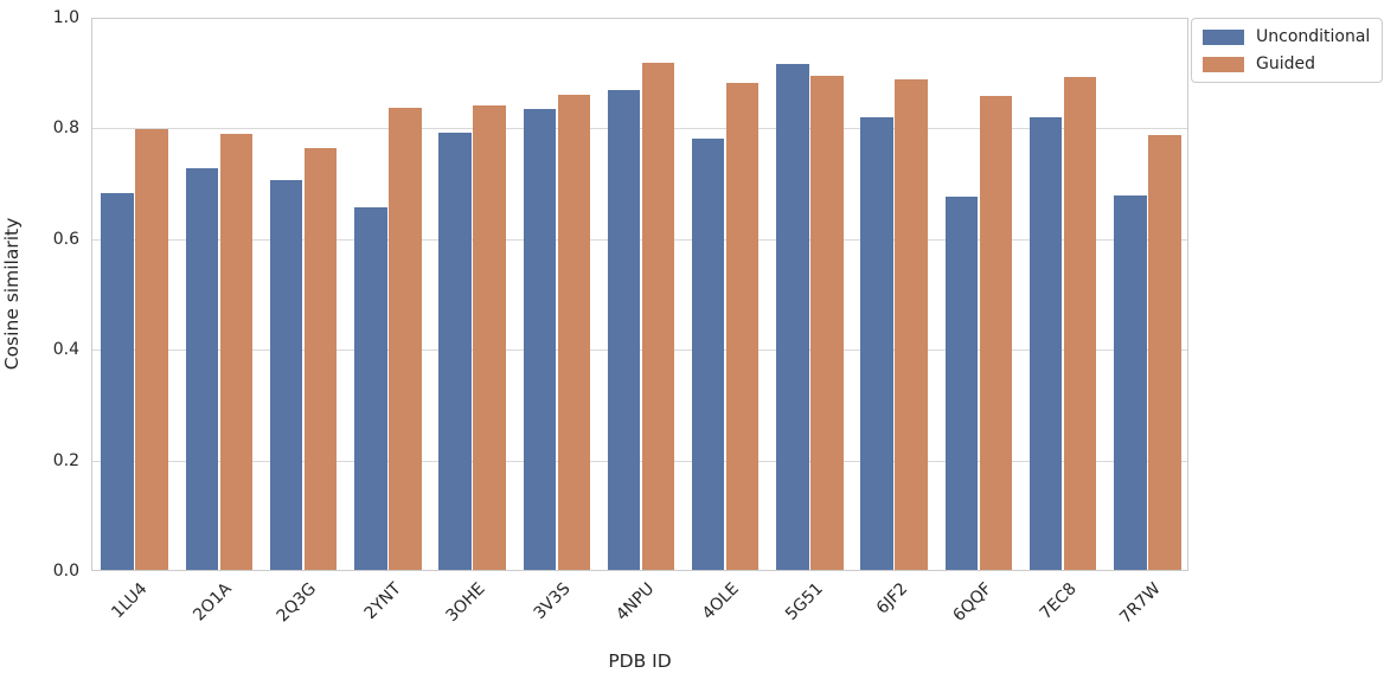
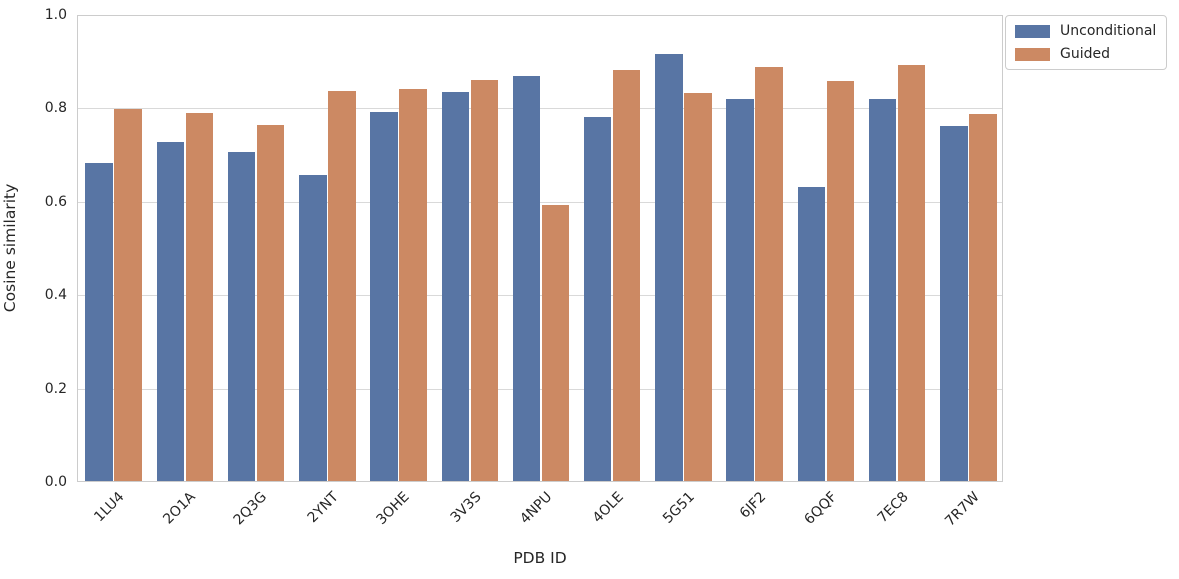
Guided/4NPU: 0.92 -> 0.59
Guided/5G51: 0.89 -> 0.83
Unconditional/6QQF: 0.67 -> 0.63
Unconditional/7R7W: 0.68 -> 0.76
